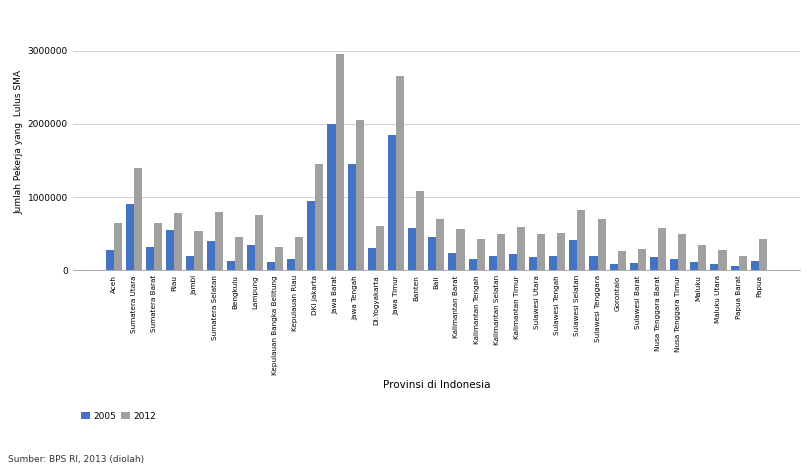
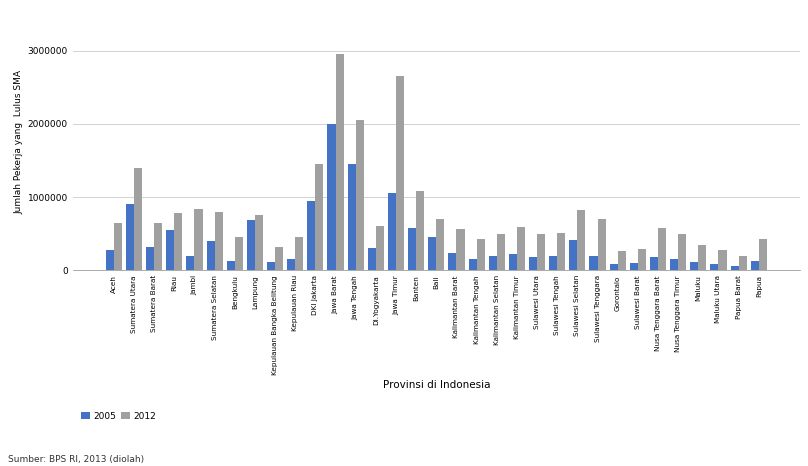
2012/Jambi: 530000 -> 840000
2005/Lampung: 340000 -> 680000
2005/Jawa Timur: 1850000 -> 1060000
